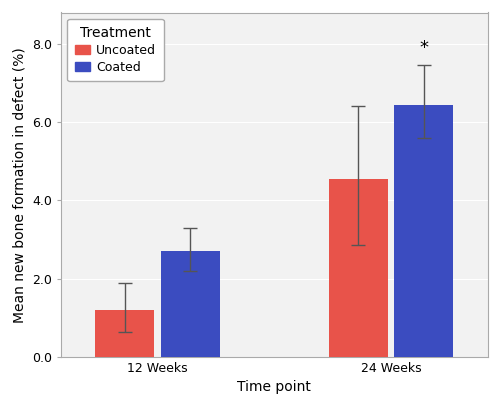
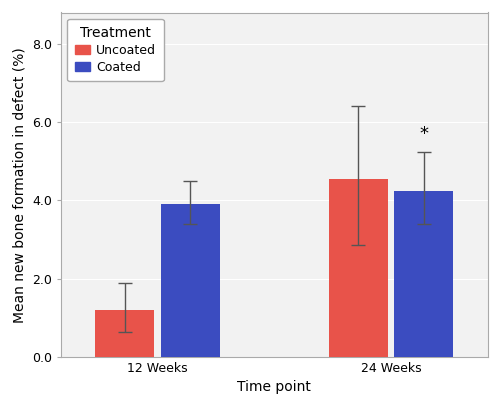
Coated/12 Weeks: 2.70 -> 3.90
Coated/24 Weeks: 6.45 -> 4.25
